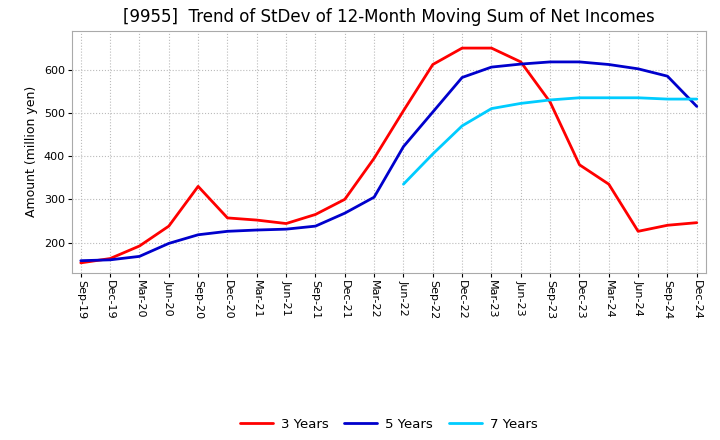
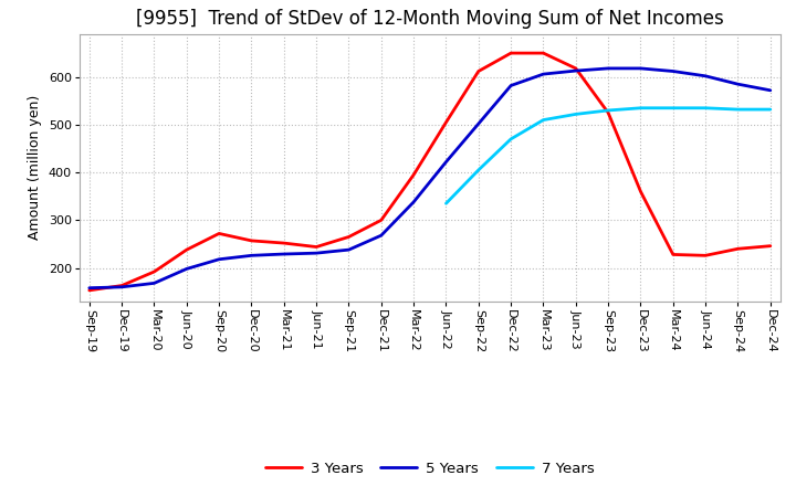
3 Years/Sep-20: 330 -> 272
5 Years/Mar-22: 305 -> 338
3 Years/Dec-23: 380 -> 360
3 Years/Mar-24: 335 -> 228
5 Years/Dec-24: 515 -> 572
